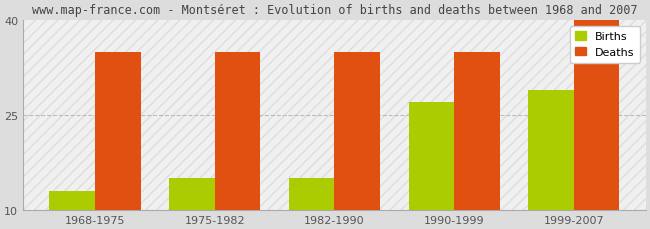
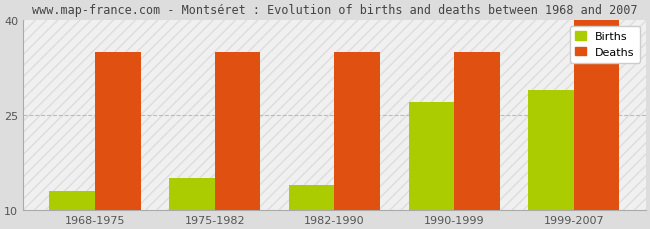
Births/1982-1990: 15 -> 14
